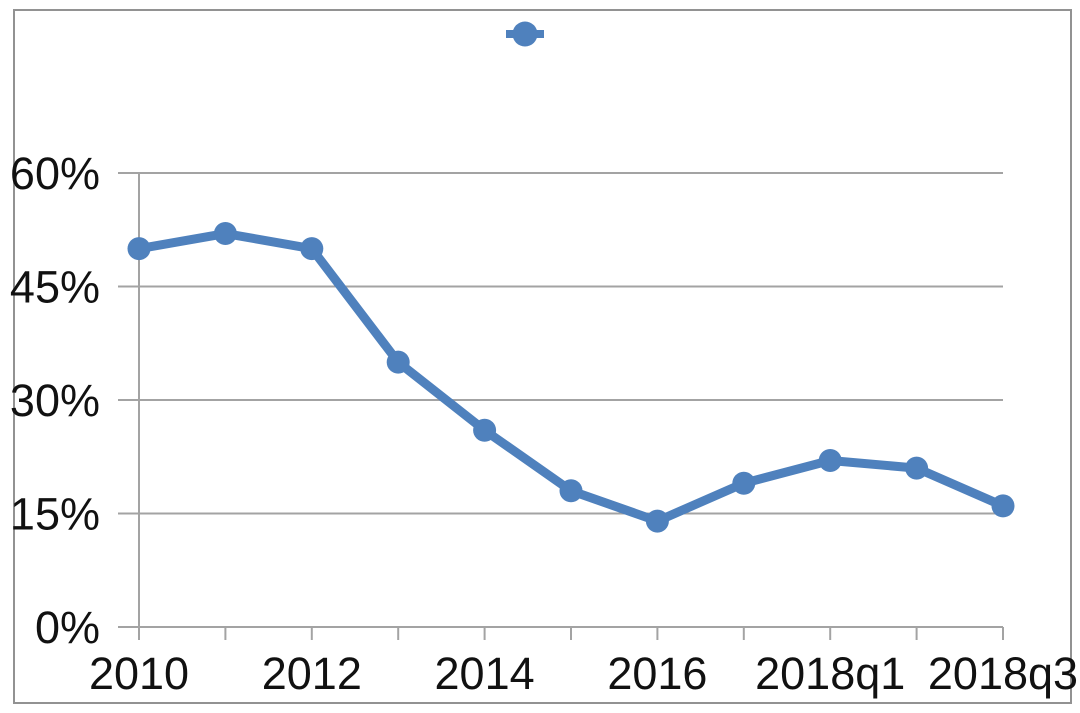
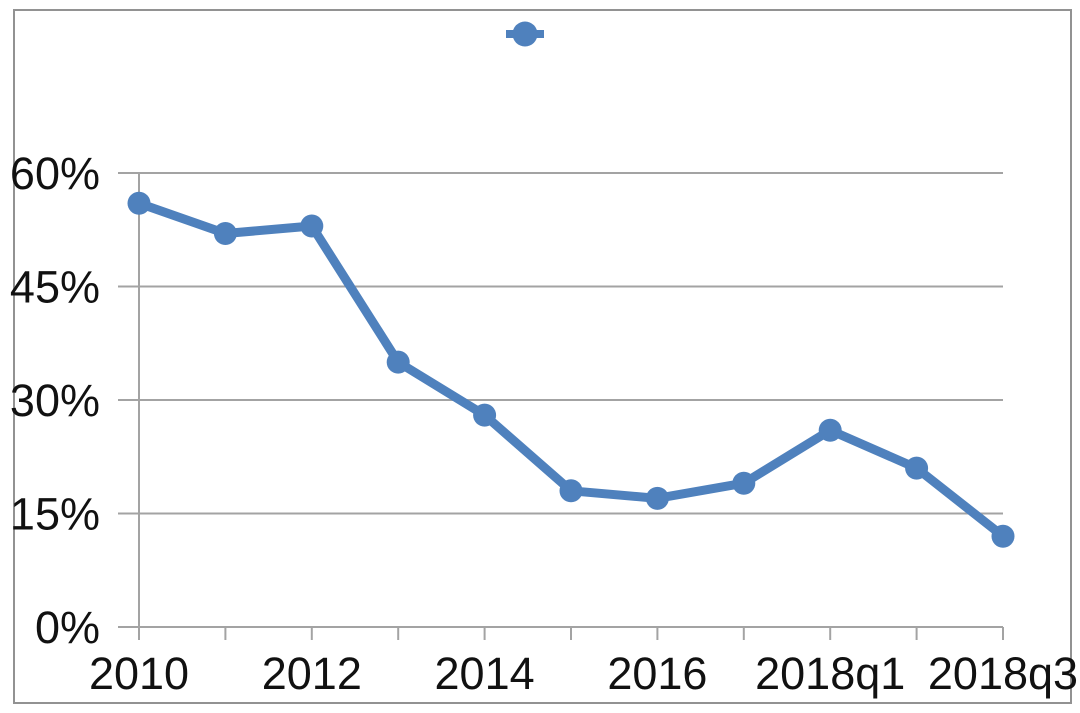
2010: 50% -> 56%
2012: 50% -> 53%
2014: 26% -> 28%
2016: 14% -> 17%
2018q1: 22% -> 26%
2018q3: 16% -> 12%
